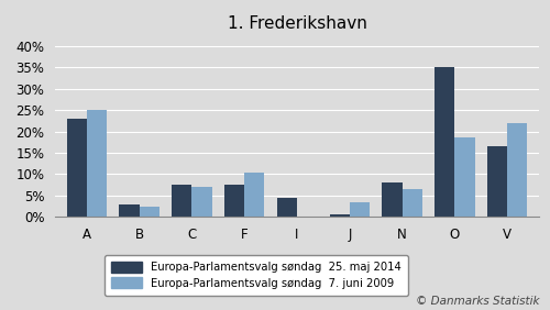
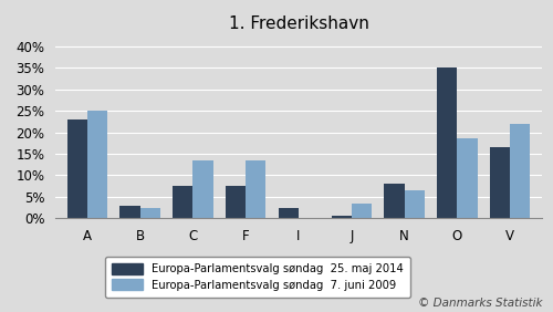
Europa-Parlamentsvalg søndag 7. juni 2009/C: 7.0% -> 13.5%
Europa-Parlamentsvalg søndag 7. juni 2009/F: 10.5% -> 13.5%
Europa-Parlamentsvalg søndag 25. maj 2014/I: 4.5% -> 2.5%
